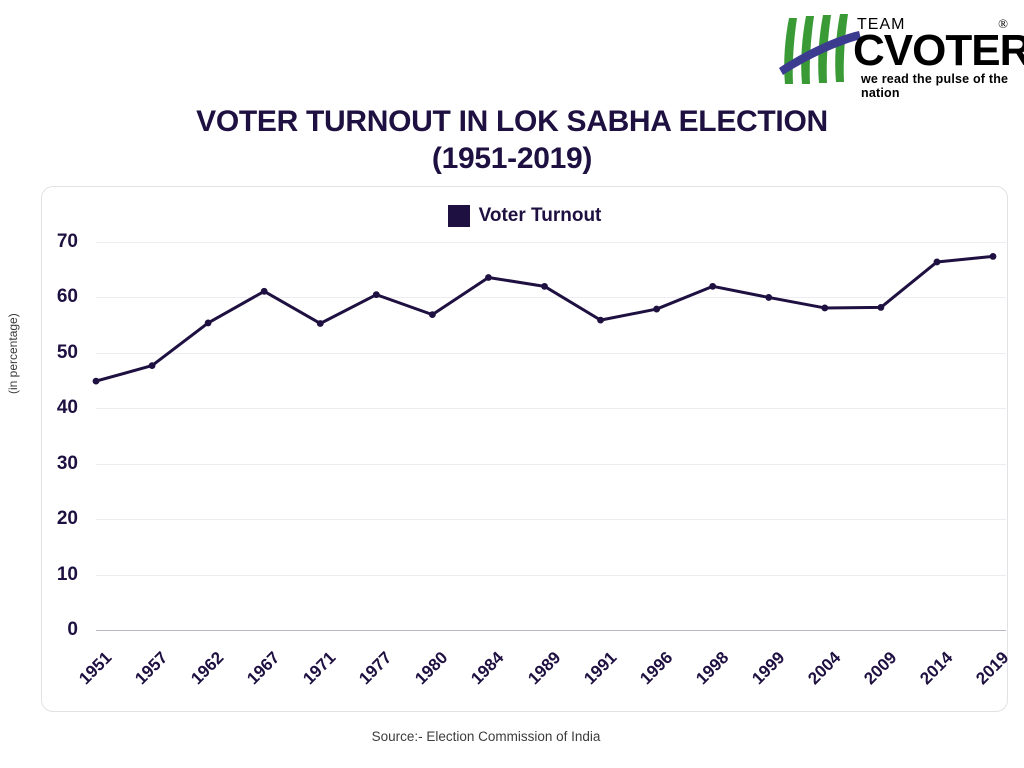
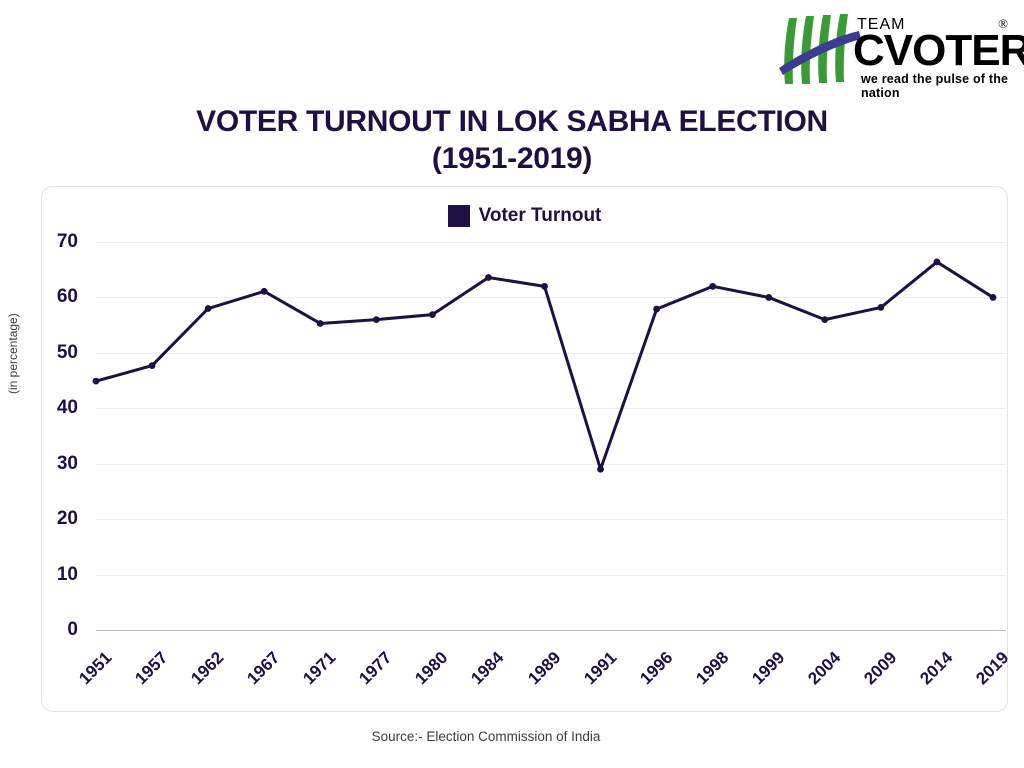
1962: 55 -> 58
1977: 60 -> 56
1991: 56 -> 29
2004: 58 -> 56
2019: 67 -> 60
